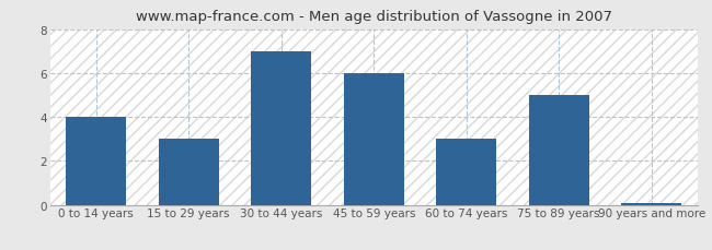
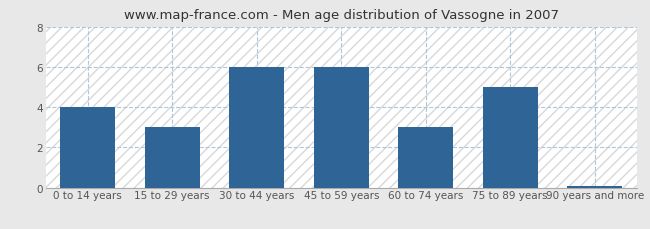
30 to 44 years: 7.0 -> 6.0
